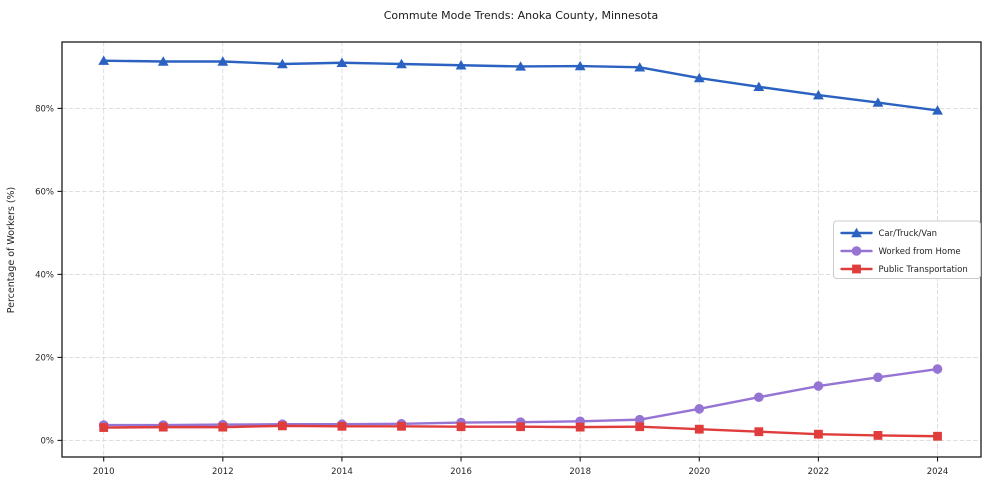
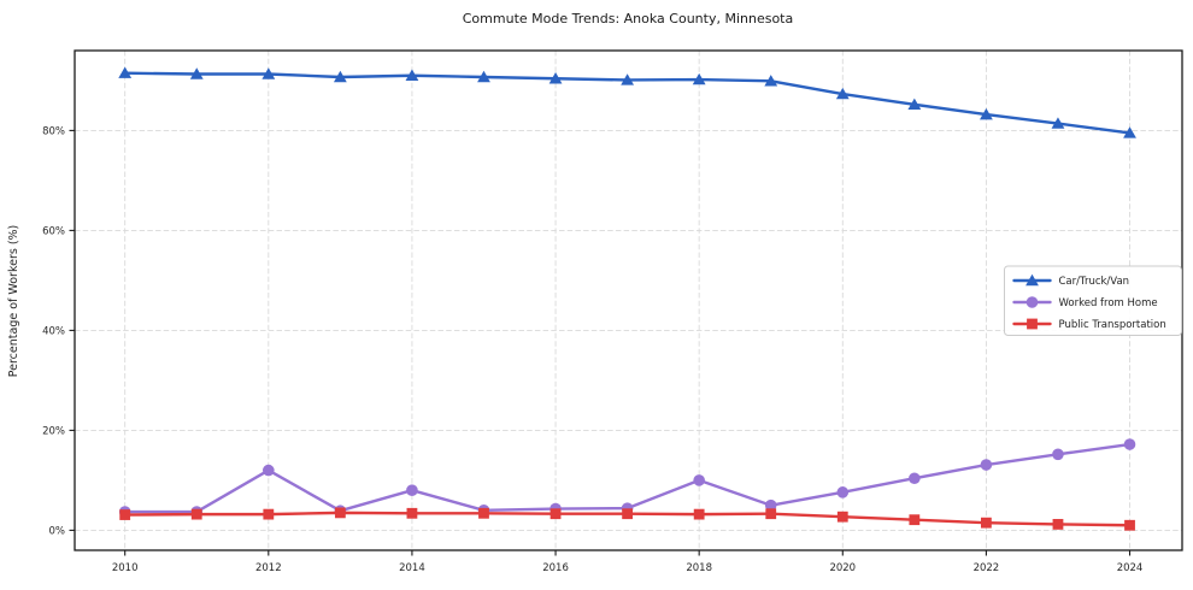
Worked from Home/2012: 4% -> 12%
Worked from Home/2014: 4% -> 8%
Worked from Home/2018: 5% -> 10%
